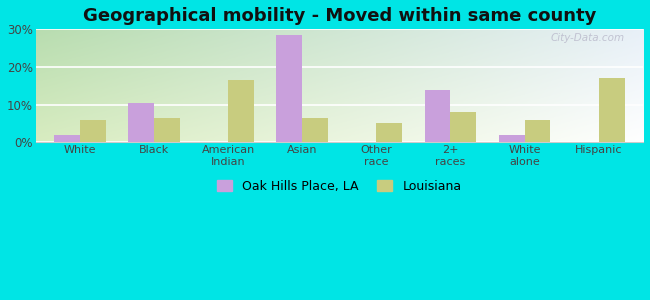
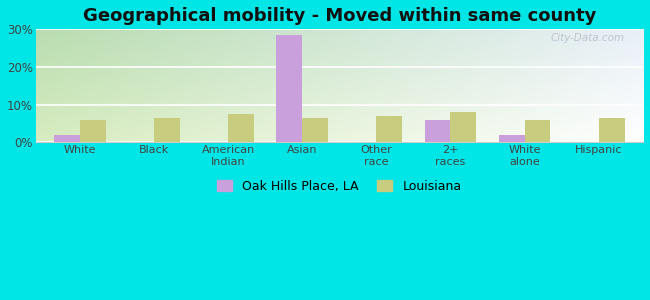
Oak Hills Place, LA/Black: 10.5% -> 0.2%
Louisiana/American Indian: 16.5% -> 7.5%
Louisiana/Other race: 5.0% -> 7.0%
Oak Hills Place, LA/2+ races: 14.0% -> 6.0%
Louisiana/Hispanic: 17.0% -> 6.5%
